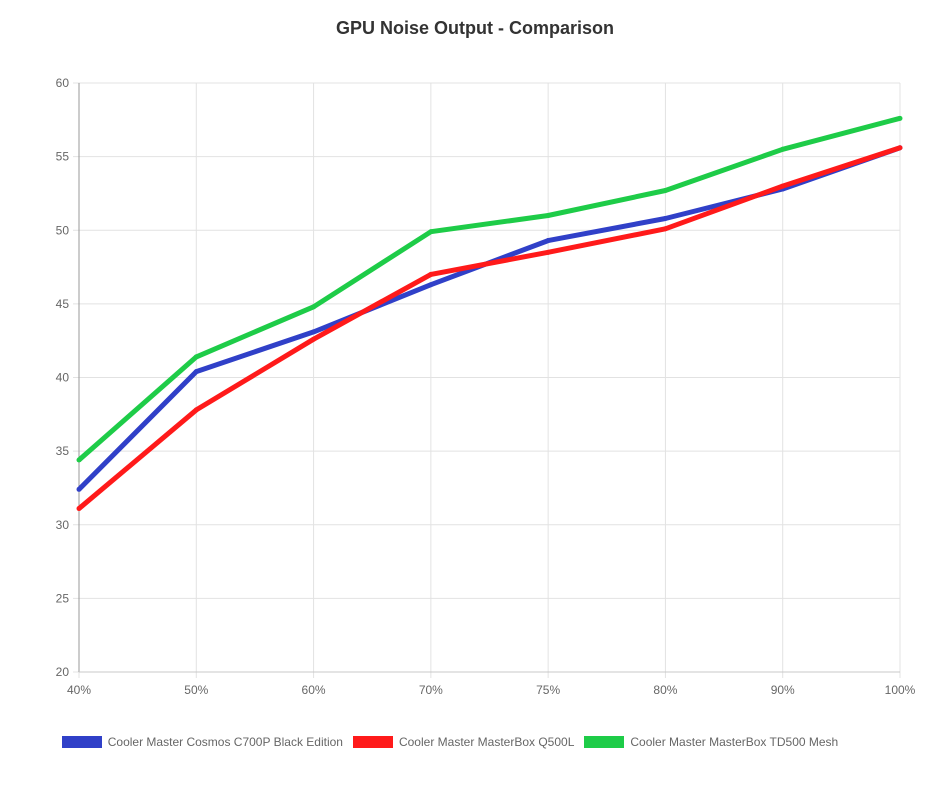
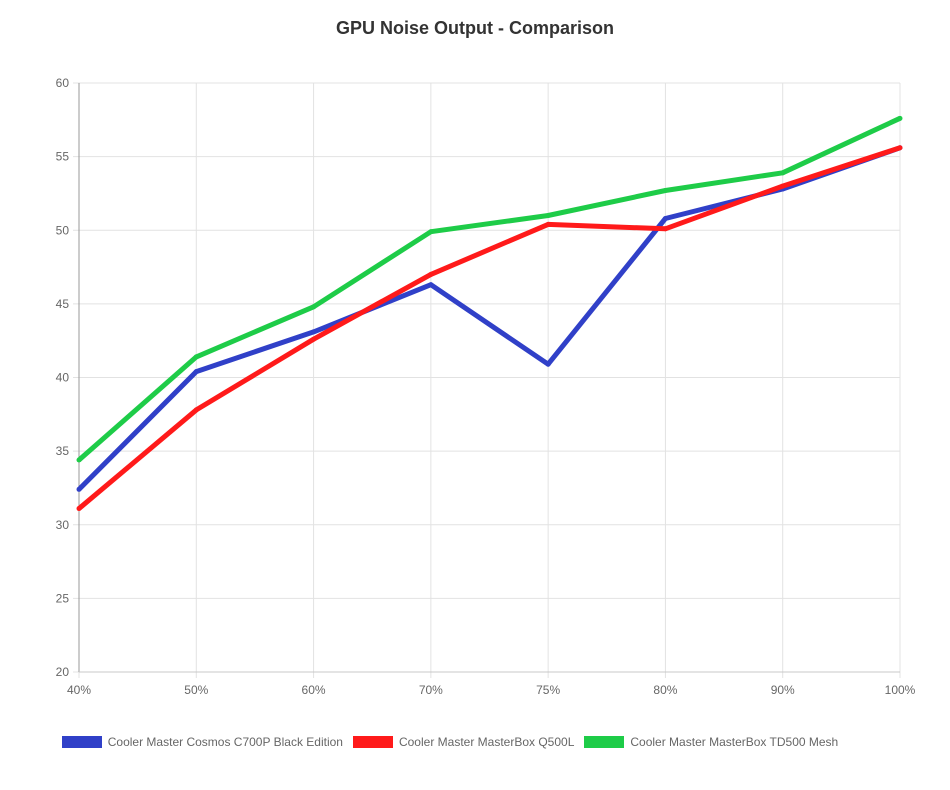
Cooler Master Cosmos C700P Black Edition/75%: 49.3 -> 40.9
Cooler Master MasterBox Q500L/75%: 48.5 -> 50.4
Cooler Master MasterBox TD500 Mesh/90%: 55.5 -> 53.9
